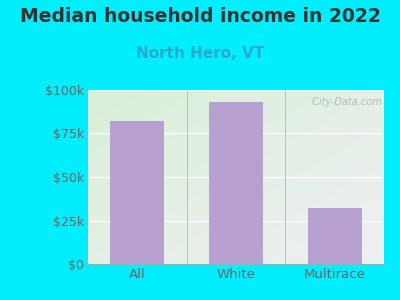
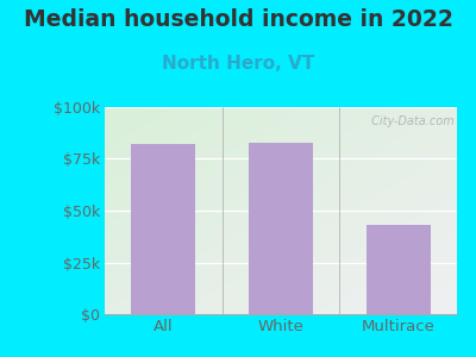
White: $93k -> $83k
Multirace: $32k -> $43k
